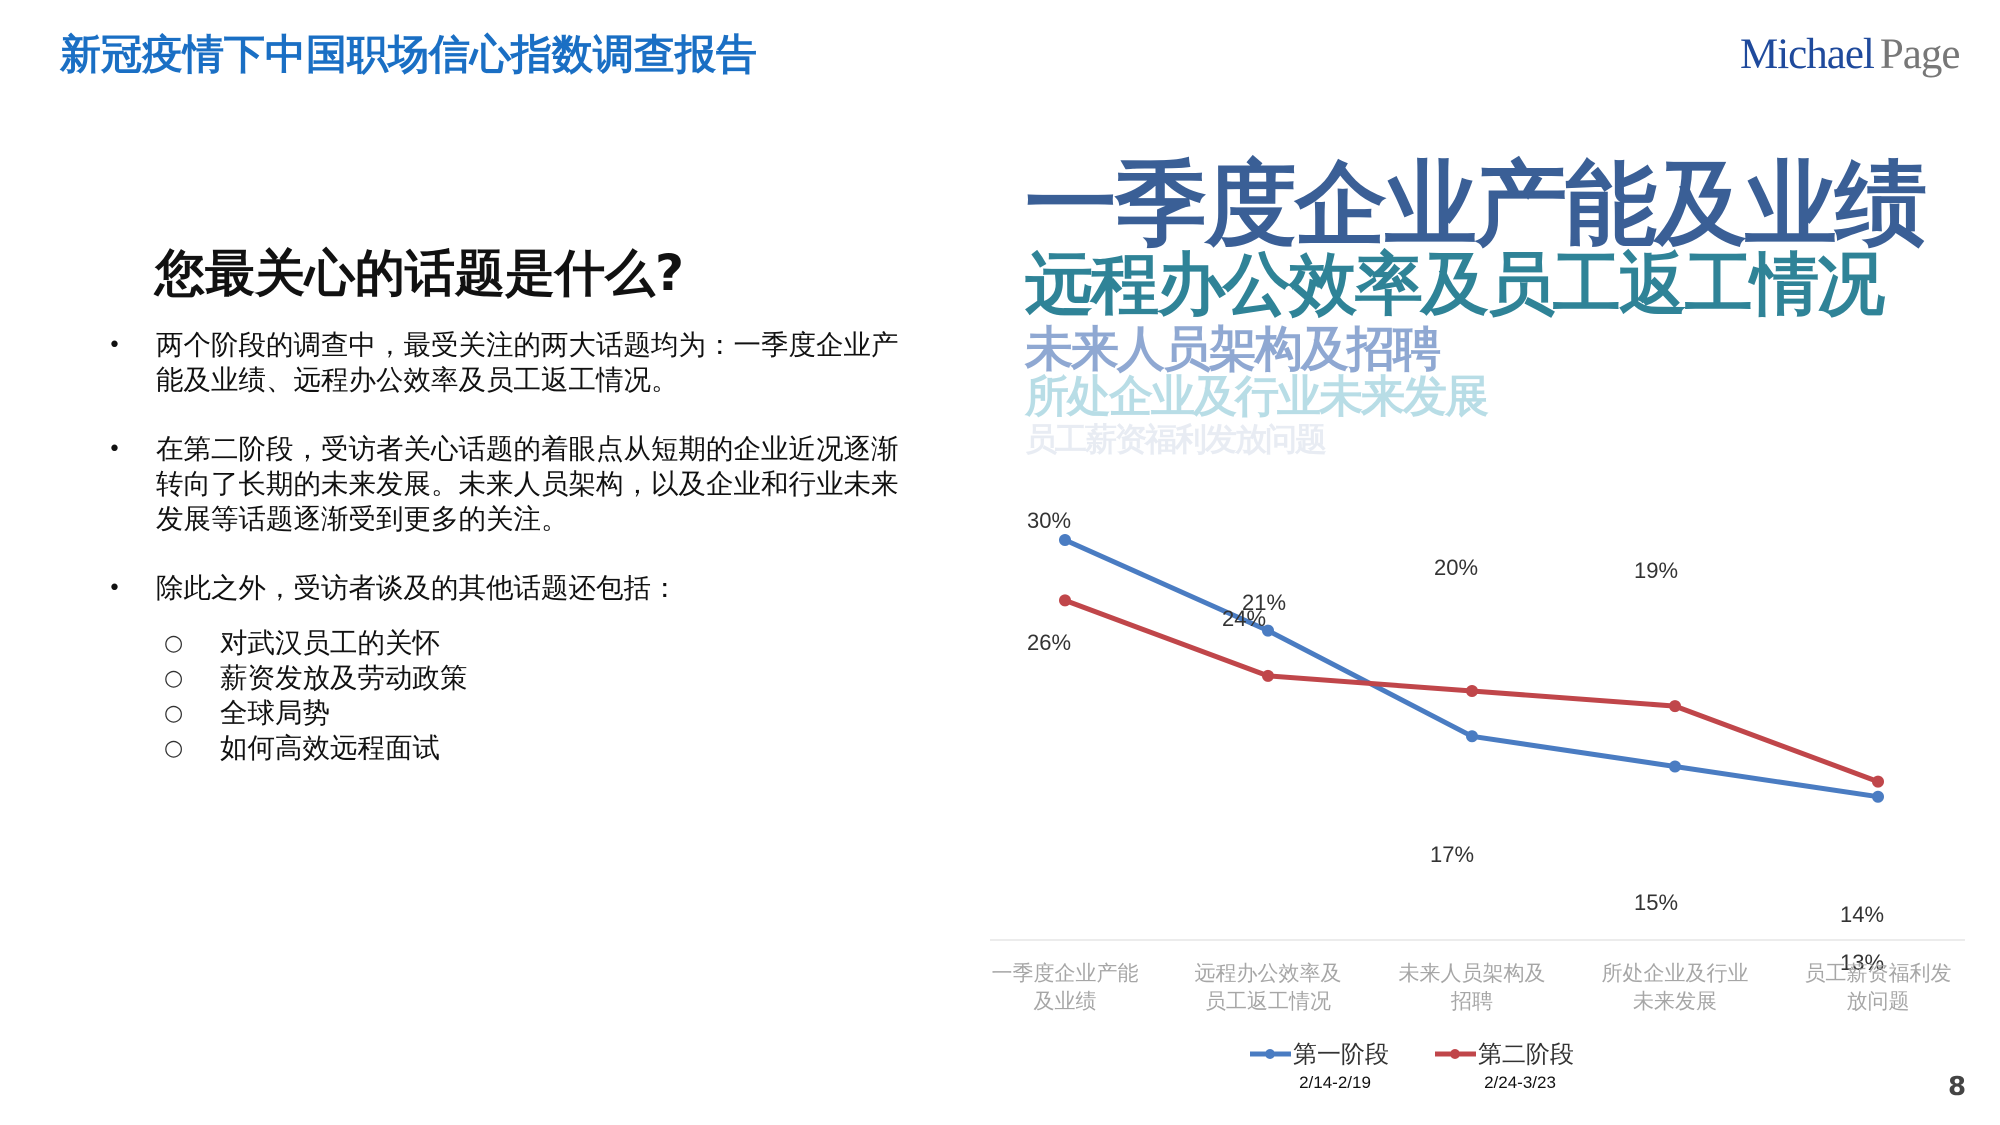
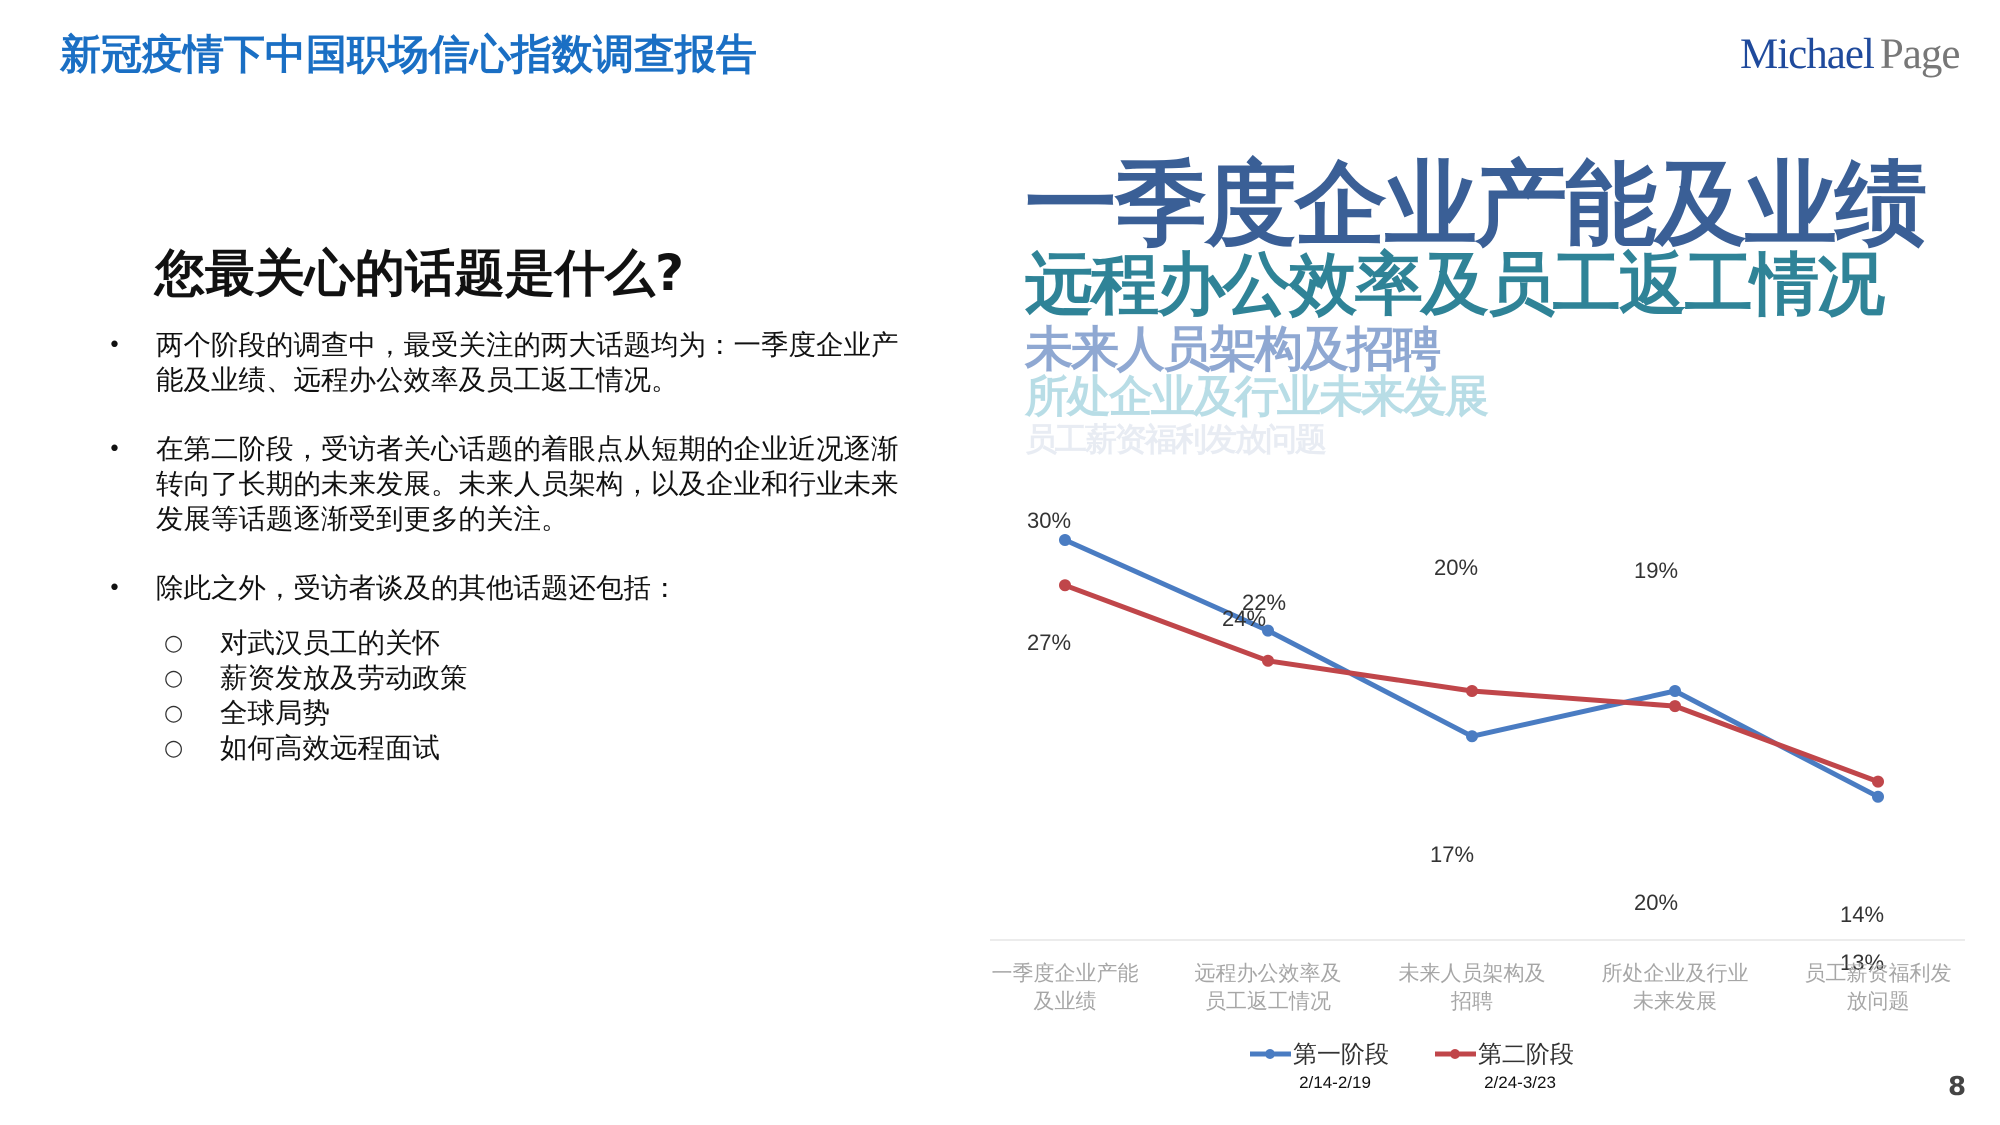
第二阶段/一季度企业产能及业绩: 26% -> 27%
第二阶段/远程办公效率及员工返工情况: 21% -> 22%
第一阶段/所处企业及行业未来发展: 15% -> 20%
